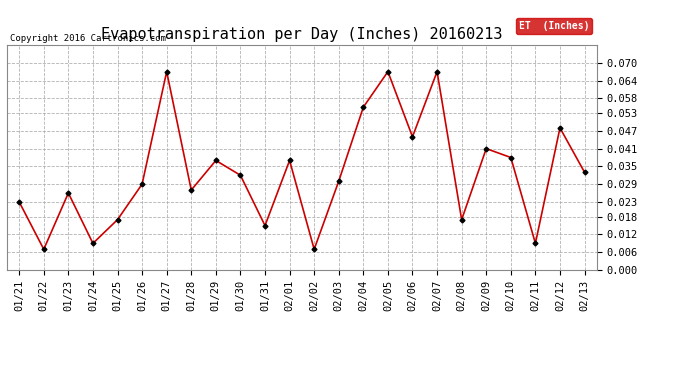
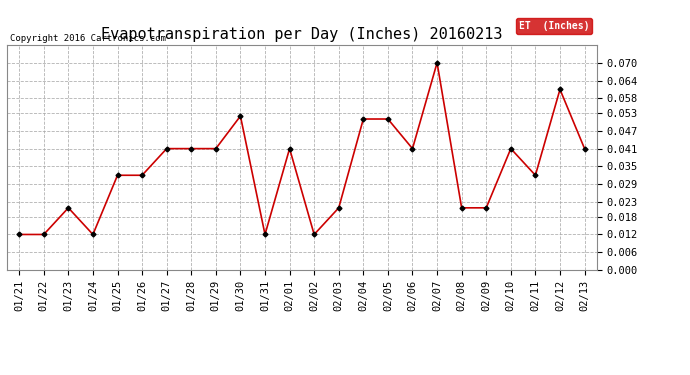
01/21: 0.023 -> 0.012
01/22: 0.007 -> 0.012
01/23: 0.026 -> 0.021
01/24: 0.009 -> 0.012
01/25: 0.017 -> 0.032
01/26: 0.029 -> 0.032
01/27: 0.067 -> 0.041
01/28: 0.027 -> 0.041
01/29: 0.037 -> 0.041
01/30: 0.032 -> 0.052
01/31: 0.015 -> 0.012
02/01: 0.037 -> 0.041
02/02: 0.007 -> 0.012
02/03: 0.030 -> 0.021
02/04: 0.055 -> 0.051
02/05: 0.067 -> 0.051
02/06: 0.045 -> 0.041
02/07: 0.067 -> 0.070
02/08: 0.017 -> 0.021
02/09: 0.041 -> 0.021
02/10: 0.038 -> 0.041
02/11: 0.009 -> 0.032
02/12: 0.048 -> 0.061
02/13: 0.033 -> 0.041
